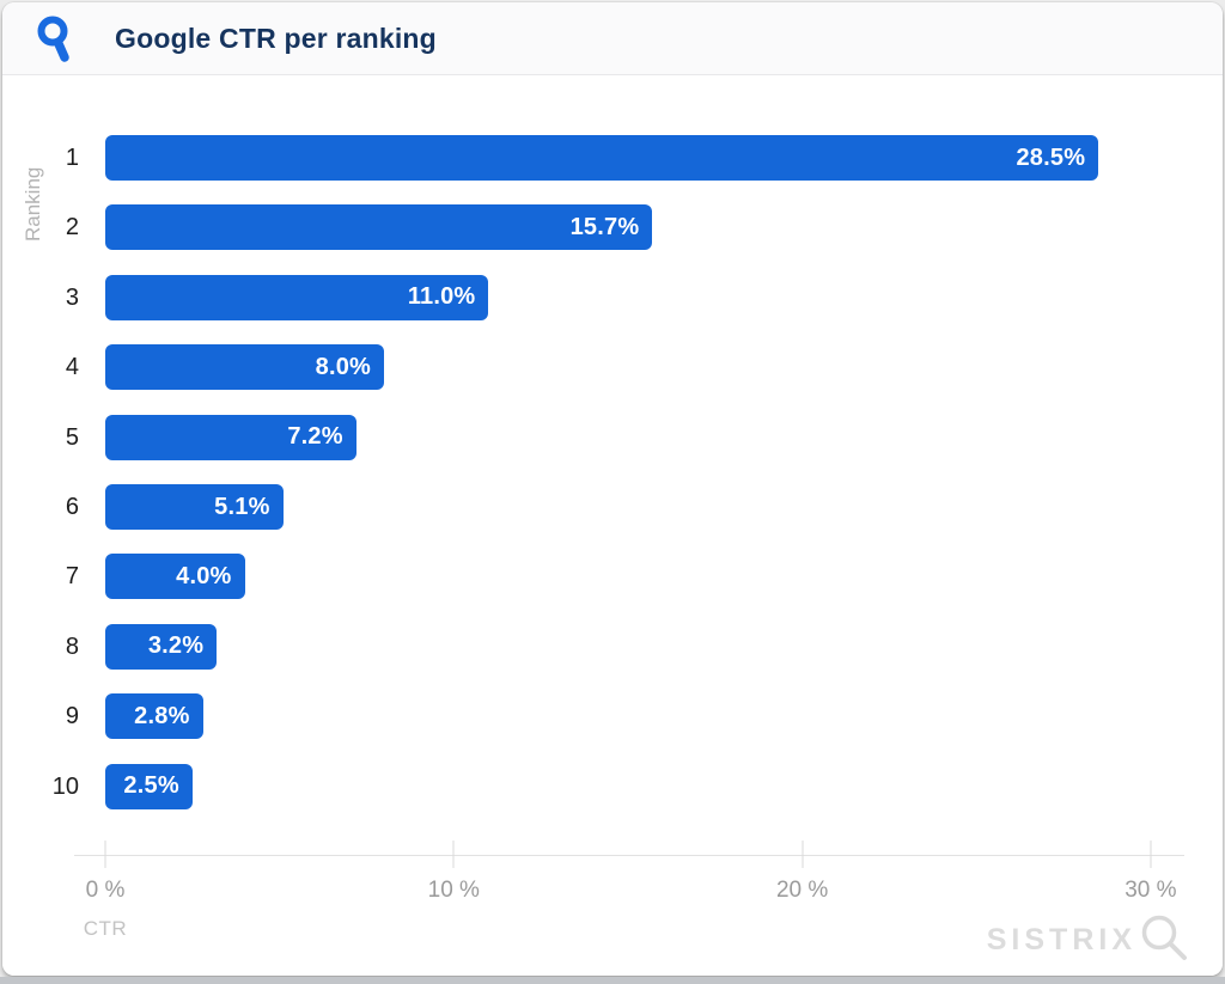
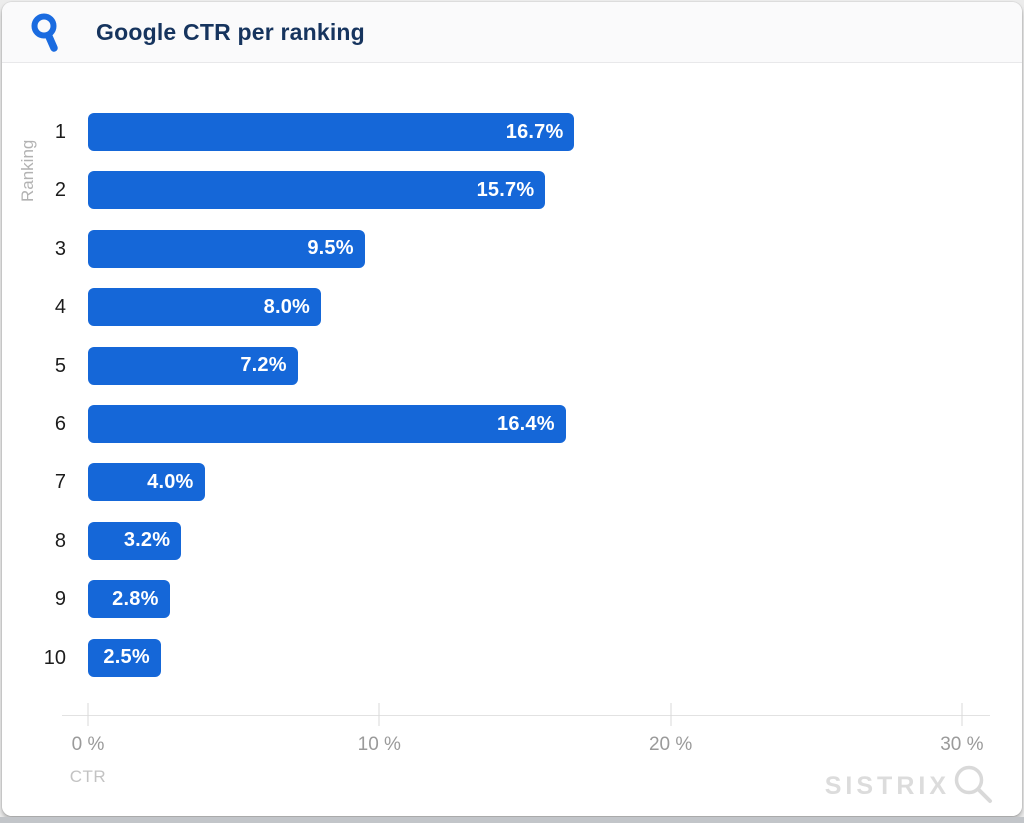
1: 28.5% -> 16.7%
3: 11.0% -> 9.5%
6: 5.1% -> 16.4%
